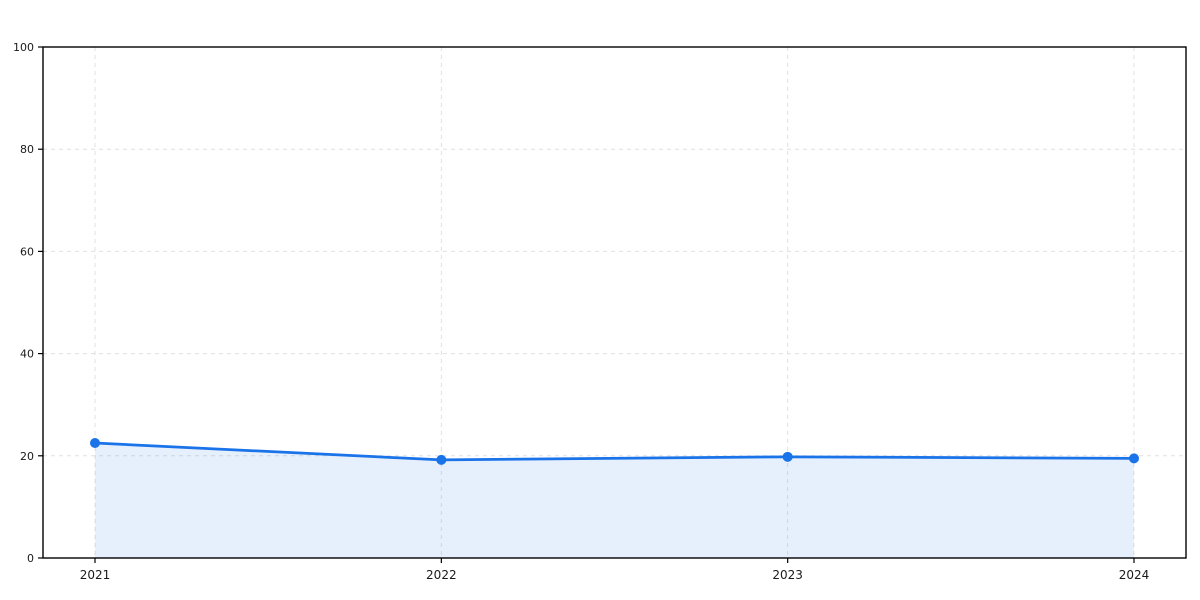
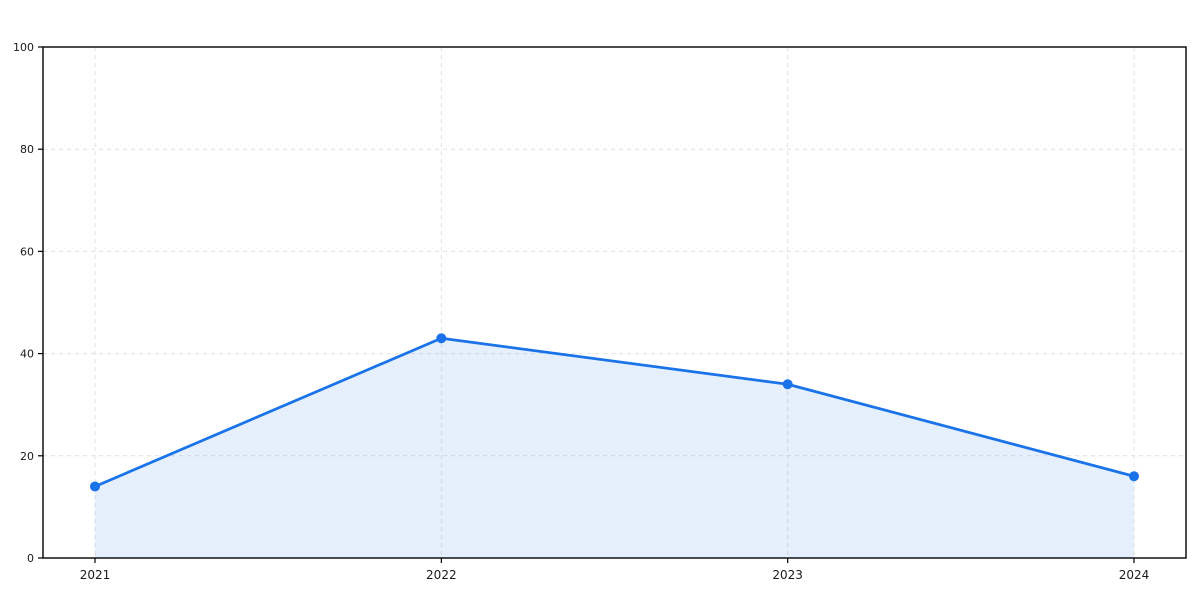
2021: 22 -> 14
2022: 19 -> 43
2023: 20 -> 34
2024: 20 -> 16
